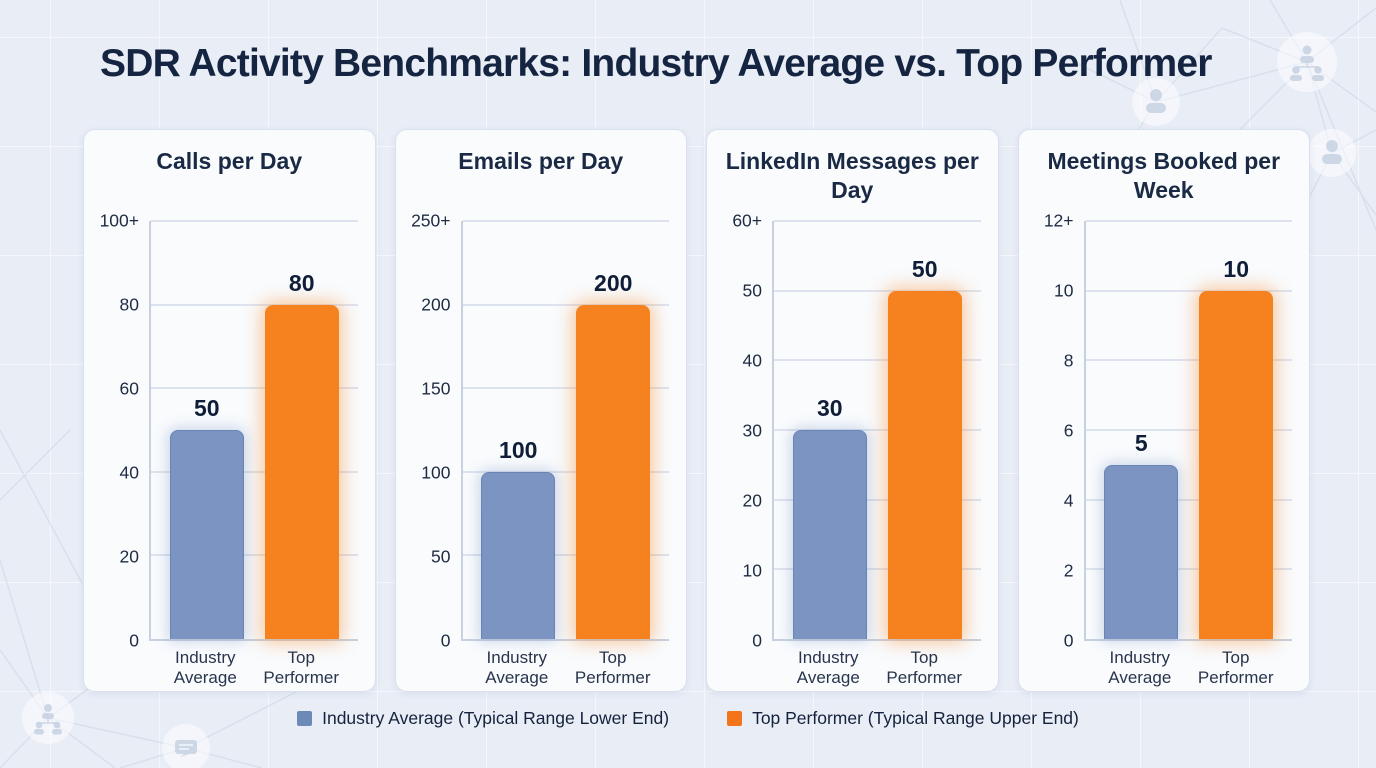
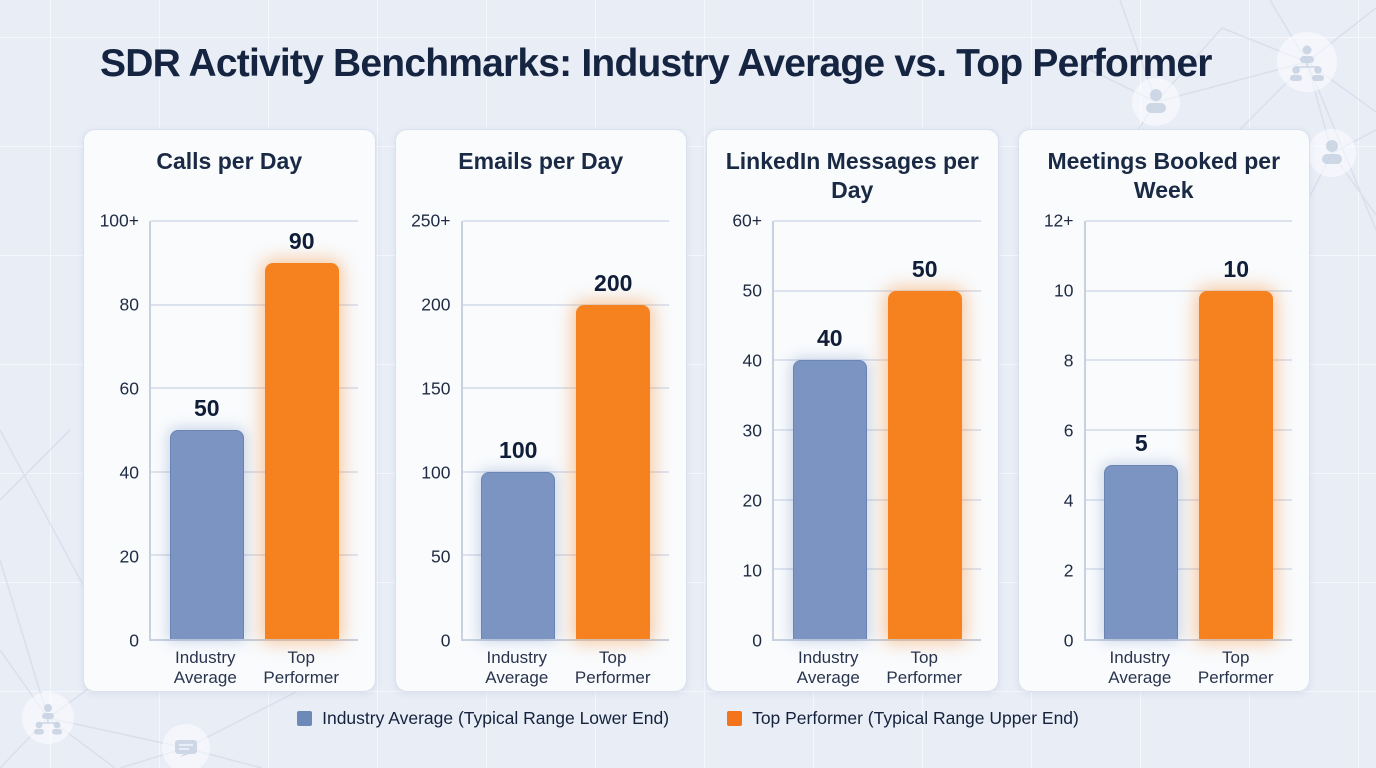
Calls per Day/Top Performer: 80 -> 90
LinkedIn Messages per Day/Industry Average: 30 -> 40
